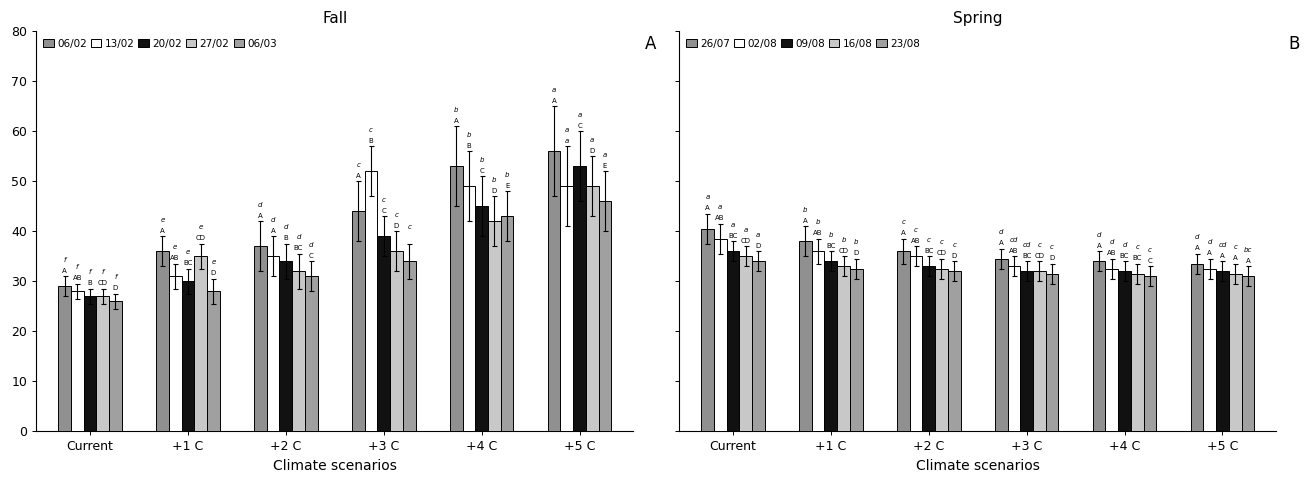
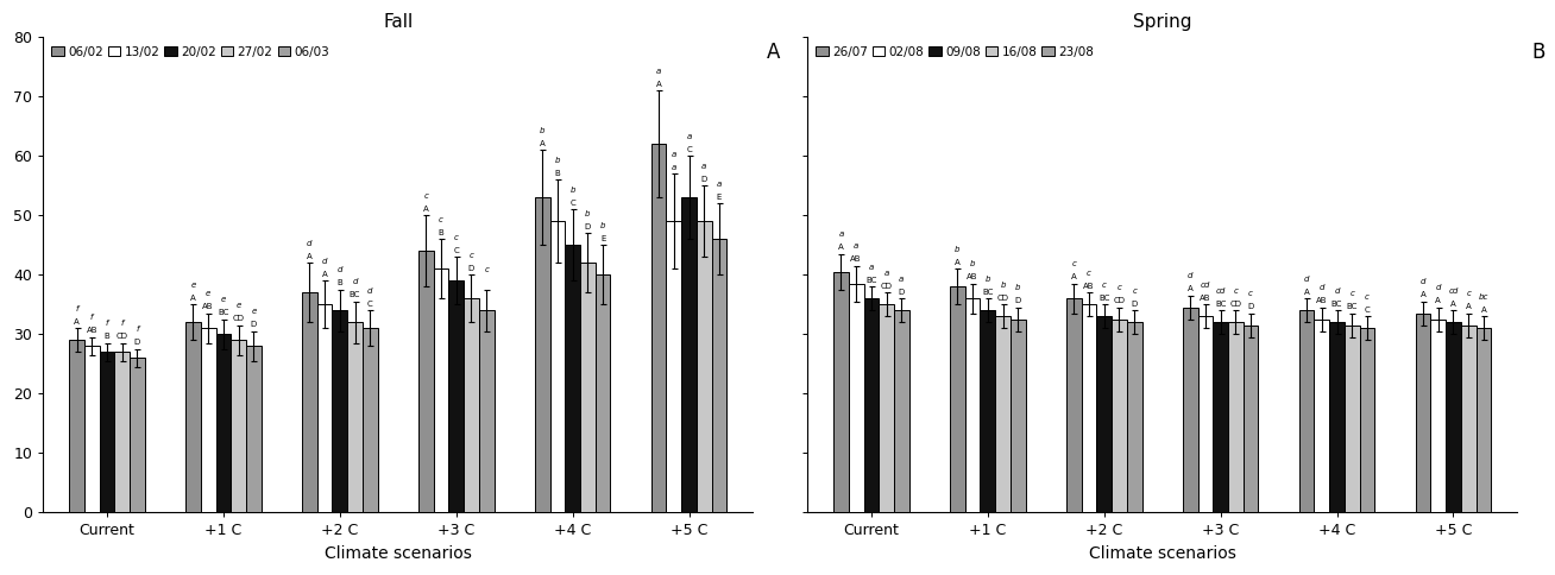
Fall/06/02/+1 C: 36 -> 32
Fall/27/02/+1 C: 35 -> 29
Fall/13/02/+3 C: 52 -> 41
Fall/06/03/+4 C: 43 -> 40
Fall/06/02/+5 C: 56 -> 62
